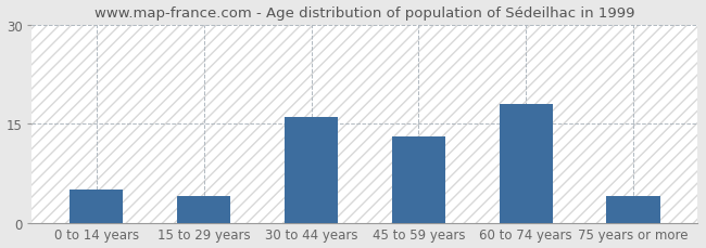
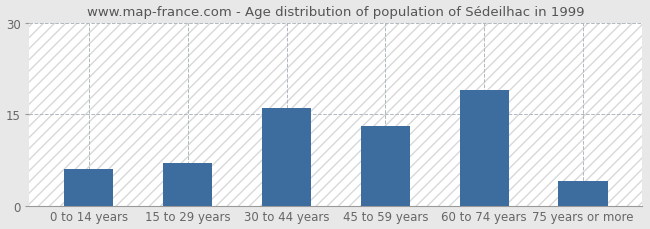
0 to 14 years: 5 -> 6
15 to 29 years: 4 -> 7
60 to 74 years: 18 -> 19
